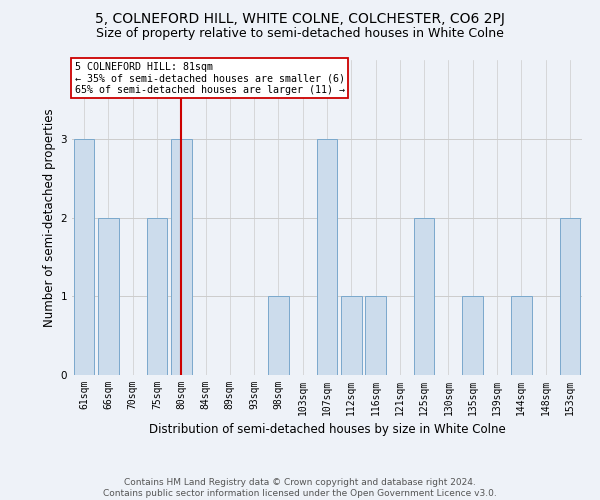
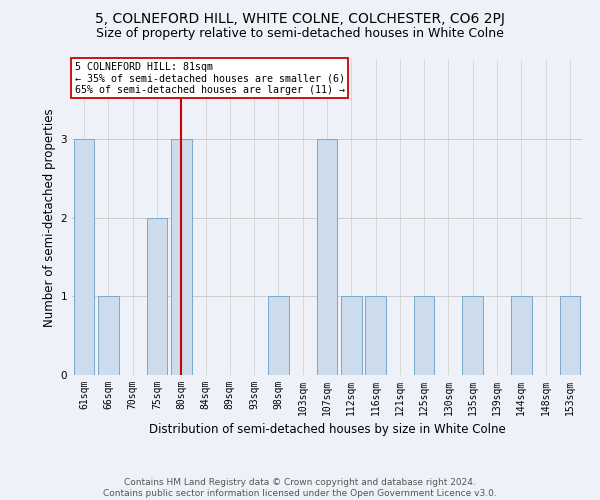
66sqm: 2 -> 1
125sqm: 2 -> 1
153sqm: 2 -> 1
